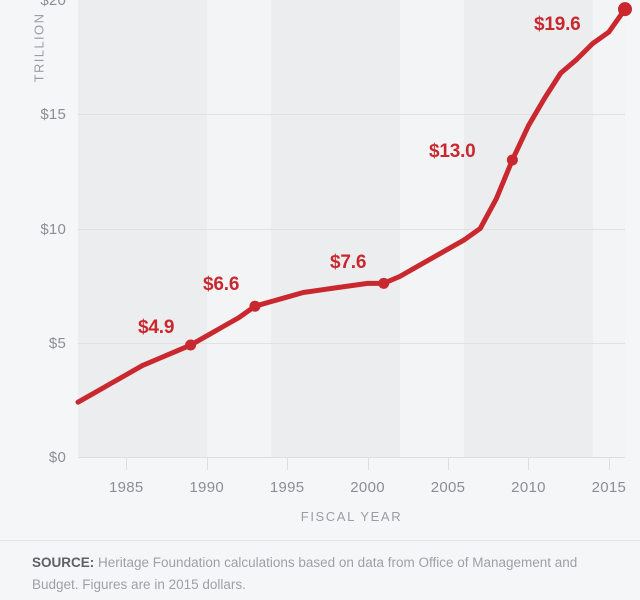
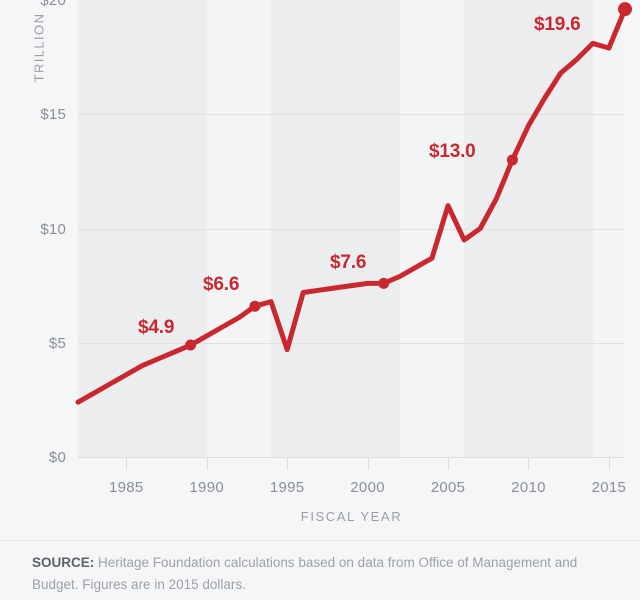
1995: $7.0 -> $4.7
2005: $9.1 -> $11.0
2015: $18.6 -> $17.9
